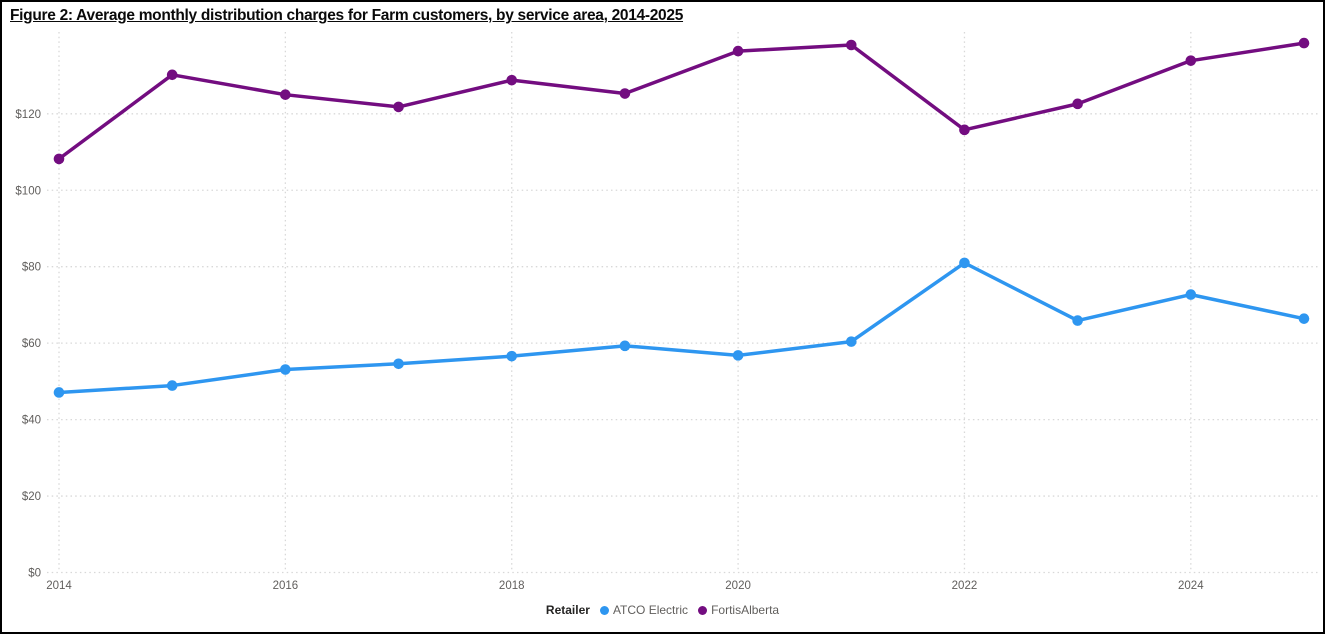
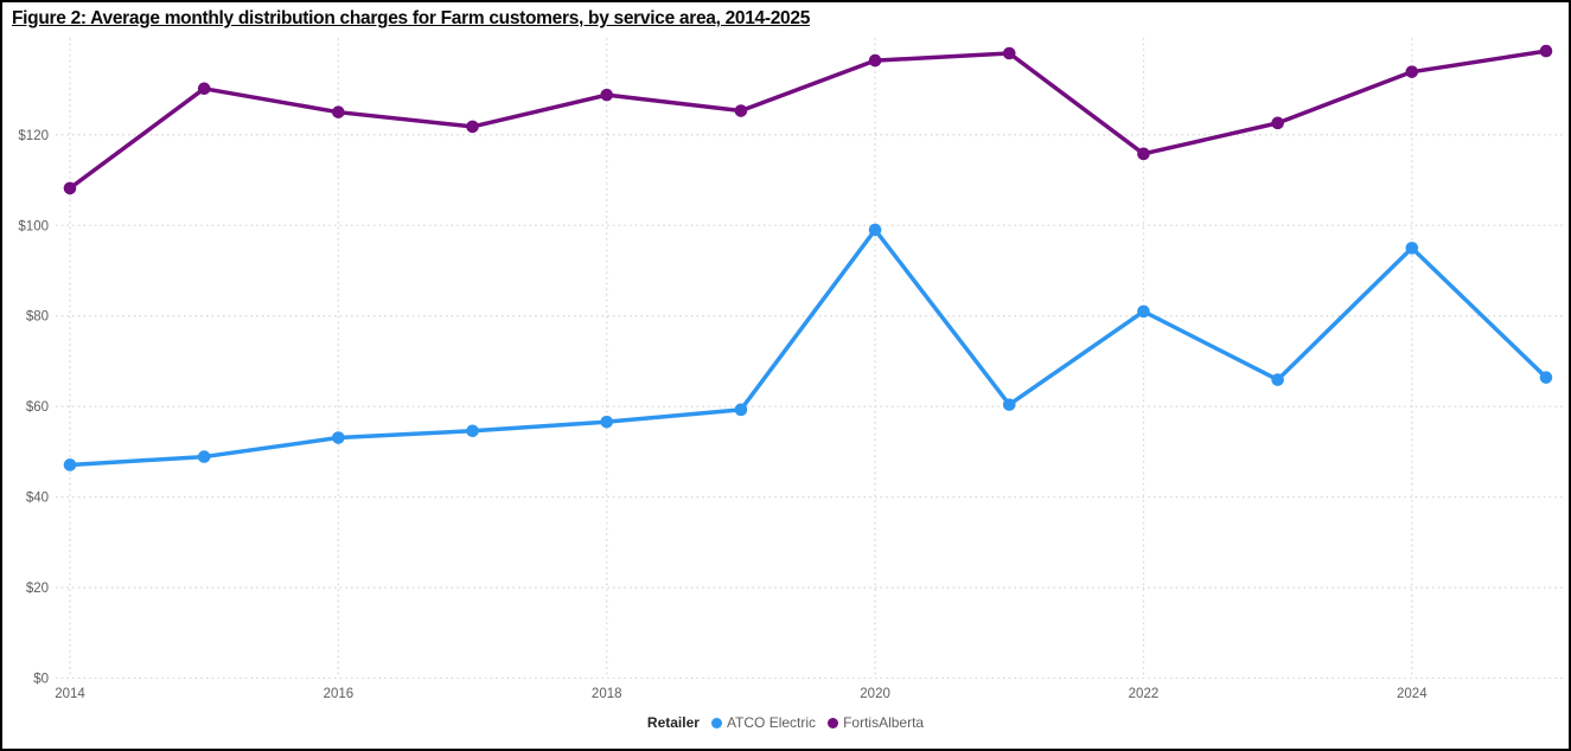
ATCO Electric/2020: $57 -> $99
ATCO Electric/2024: $73 -> $95
